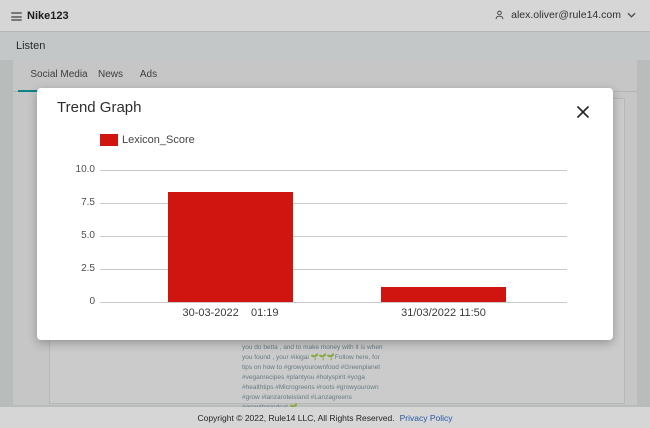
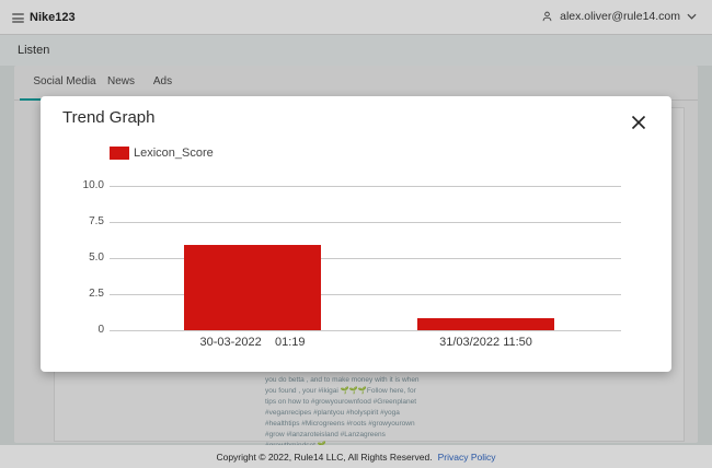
30-03-2022 01:19: 8.3 -> 5.9
31/03/2022 11:50: 1.1 -> 0.8
